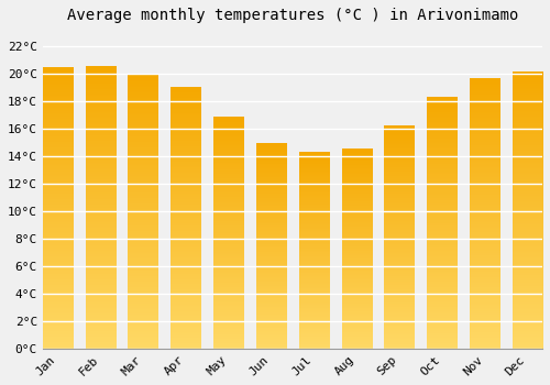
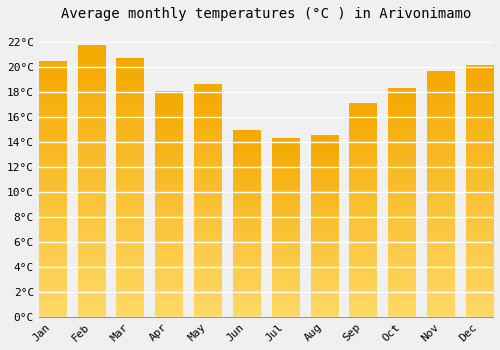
Feb: 20.5°C -> 21.7°C
Mar: 19.9°C -> 20.7°C
Apr: 19.0°C -> 18.0°C
May: 16.8°C -> 18.6°C
Sep: 16.2°C -> 17.1°C
